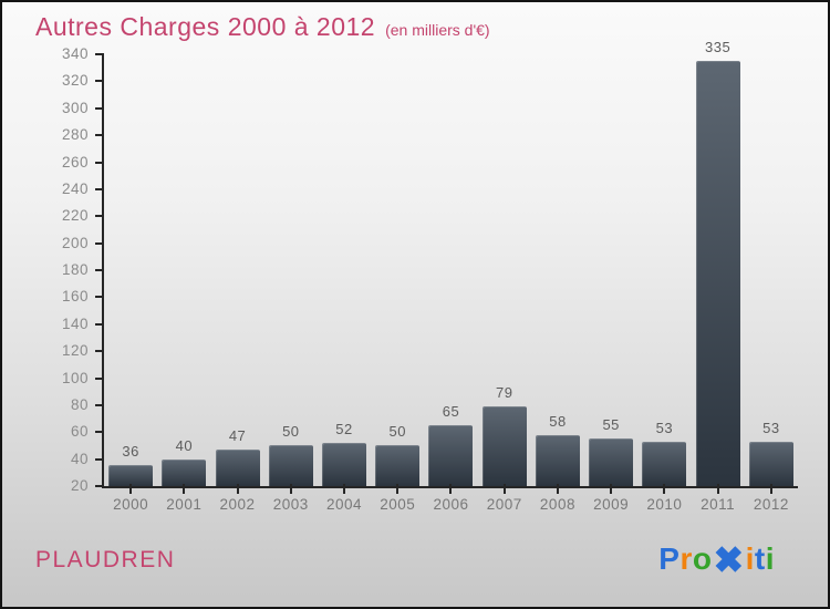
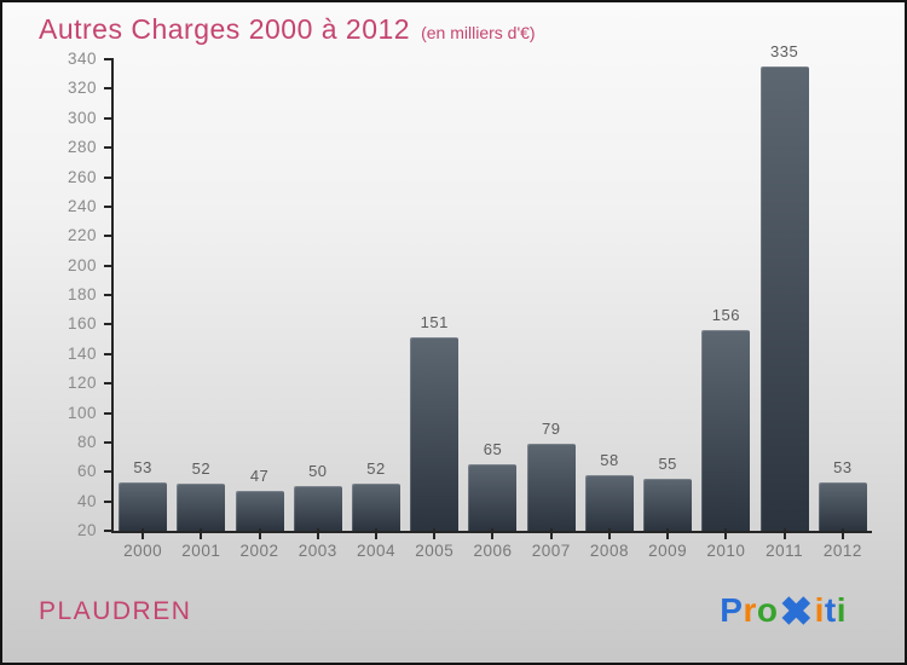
2000: 36 -> 53
2001: 40 -> 52
2005: 50 -> 151
2010: 53 -> 156
